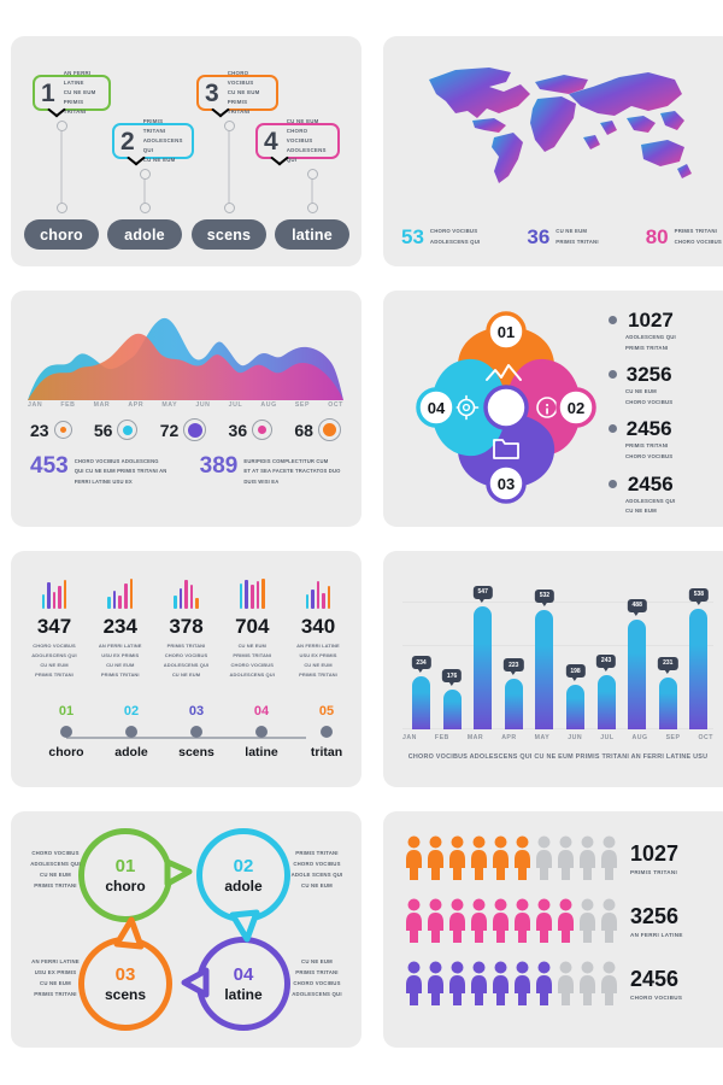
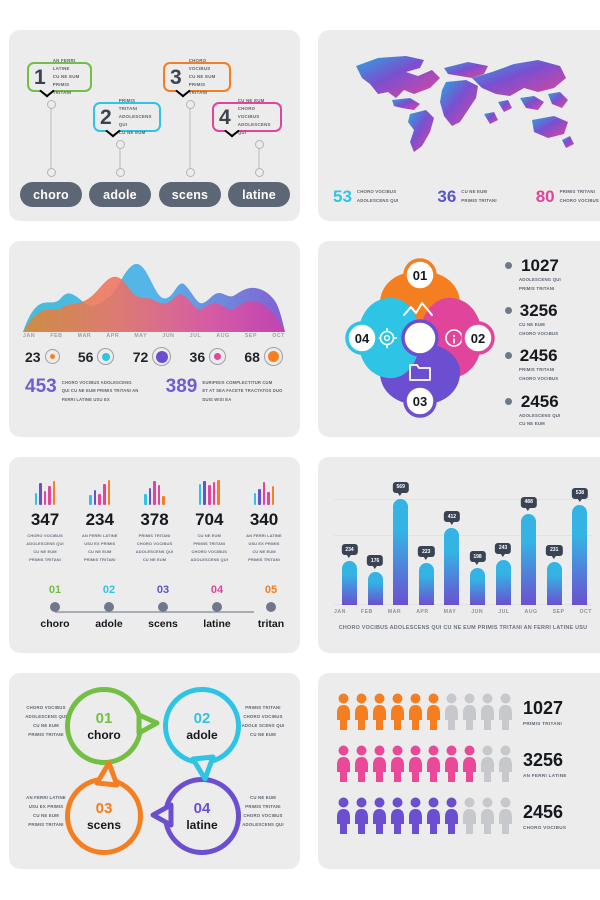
MAR: 547 -> 569
MAY: 532 -> 412
